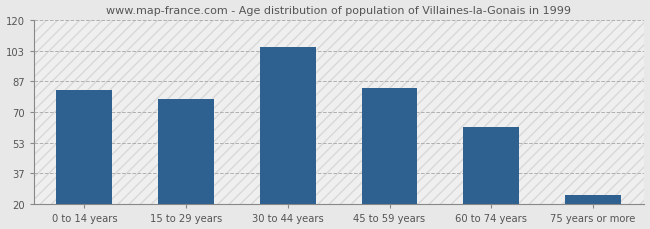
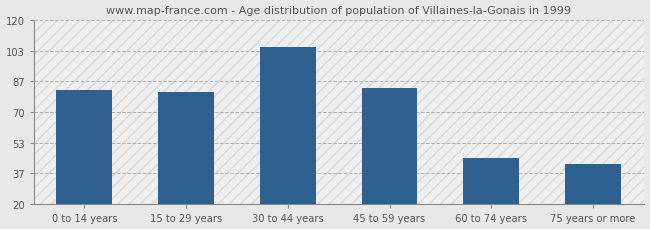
15 to 29 years: 77 -> 81
60 to 74 years: 62 -> 45
75 years or more: 25 -> 42
